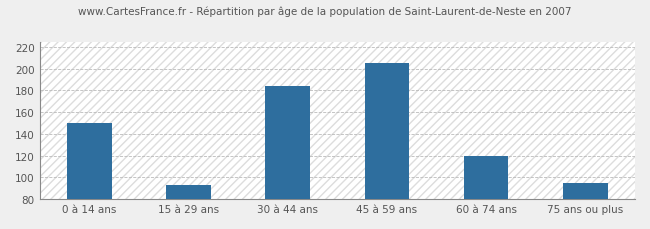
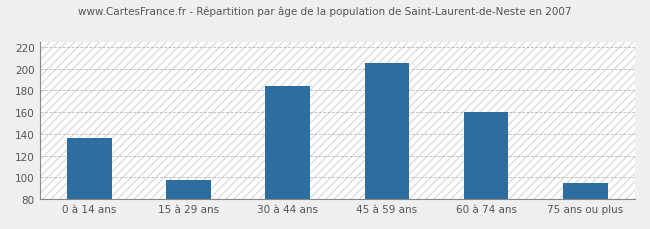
0 à 14 ans: 150 -> 136
15 à 29 ans: 93 -> 98
60 à 74 ans: 120 -> 160
